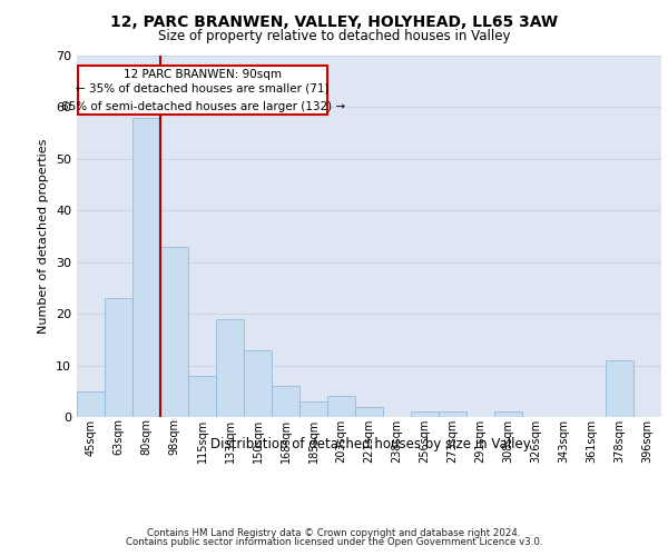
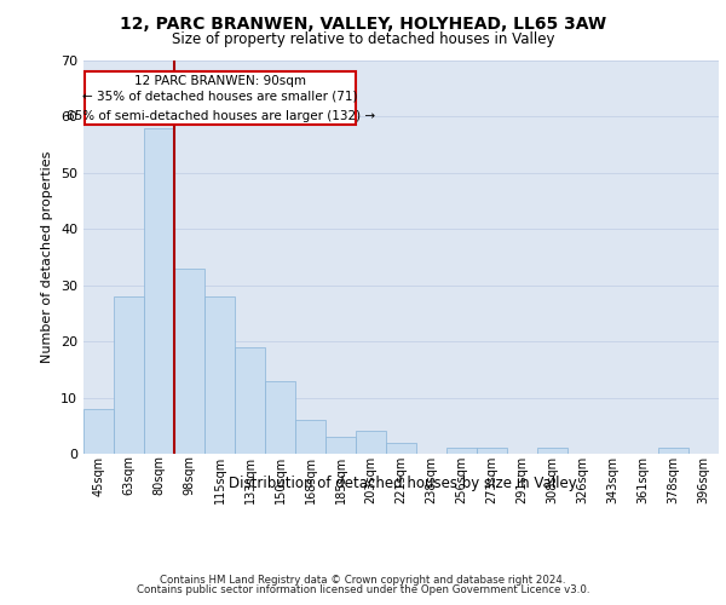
45sqm: 5 -> 8
63sqm: 23 -> 28
115sqm: 8 -> 28
378sqm: 11 -> 1
